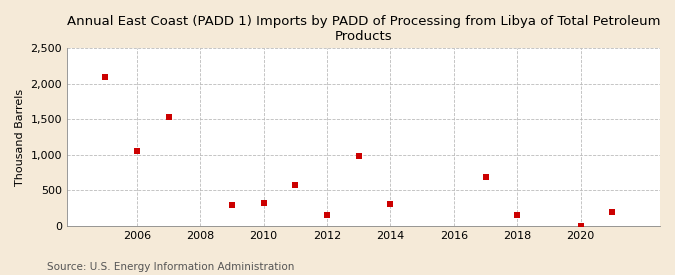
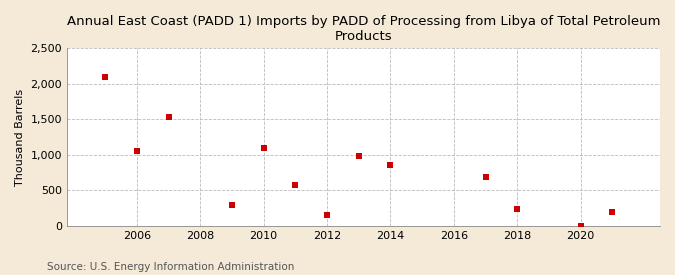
2010: 320 -> 1,100
2014: 310 -> 860
2018: 150 -> 240
